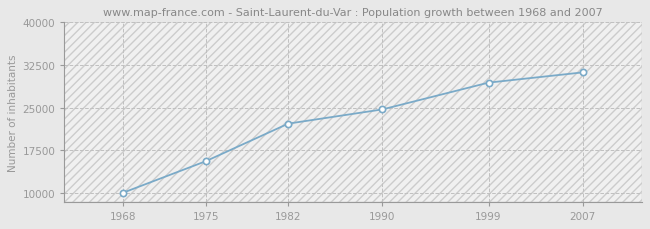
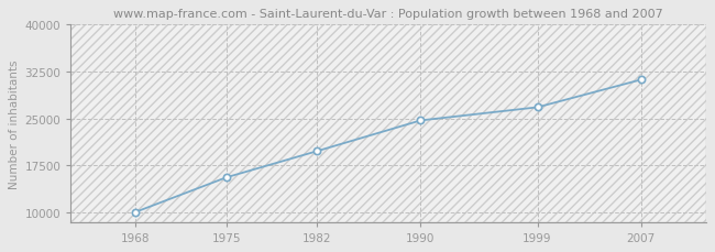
1982: 22200 -> 19800
1999: 29400 -> 26800
